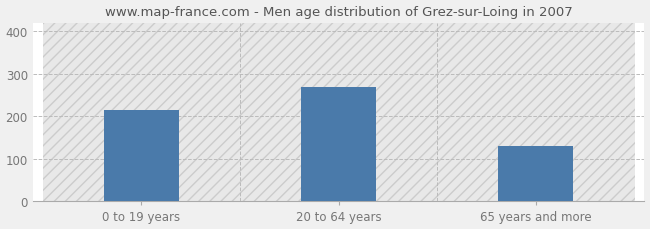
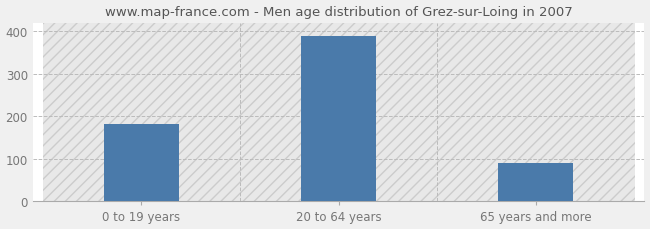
0 to 19 years: 215 -> 183
20 to 64 years: 270 -> 390
65 years and more: 130 -> 90
